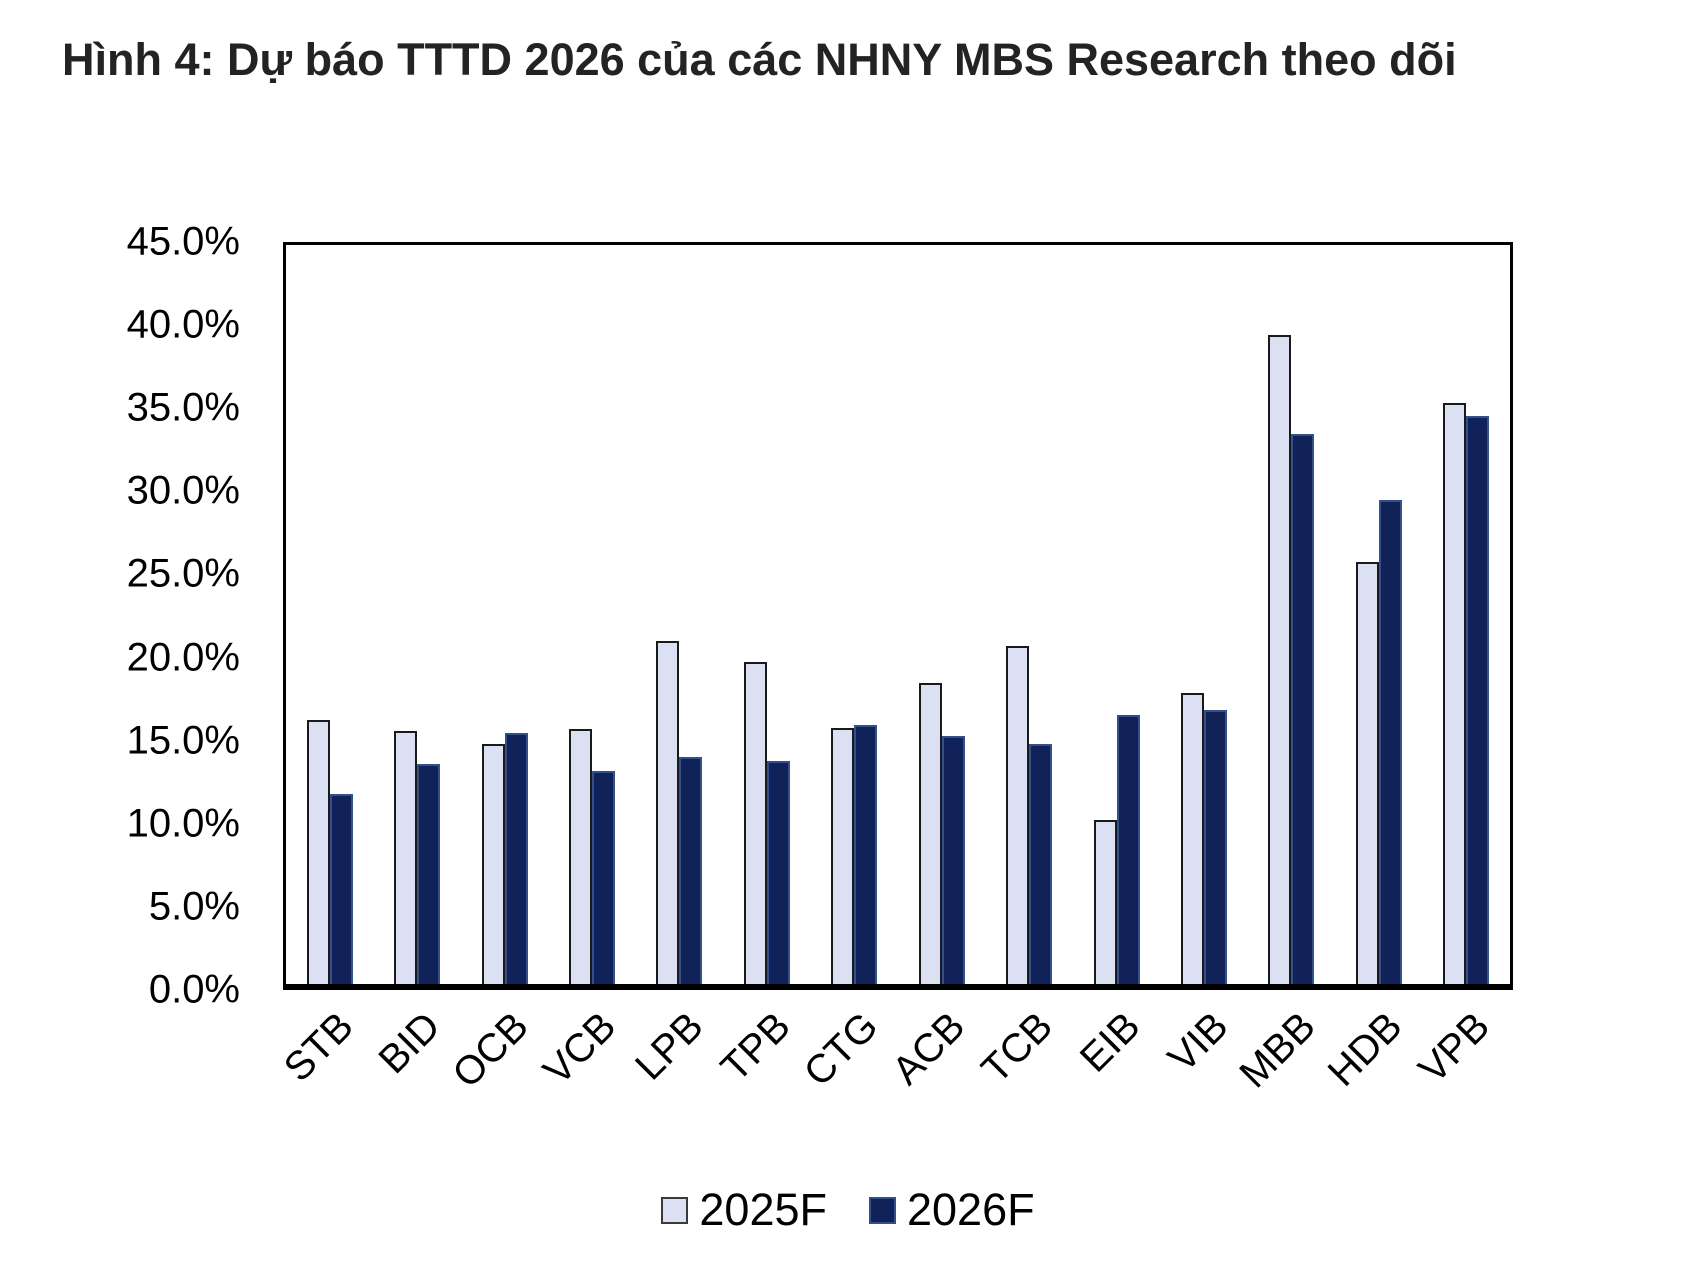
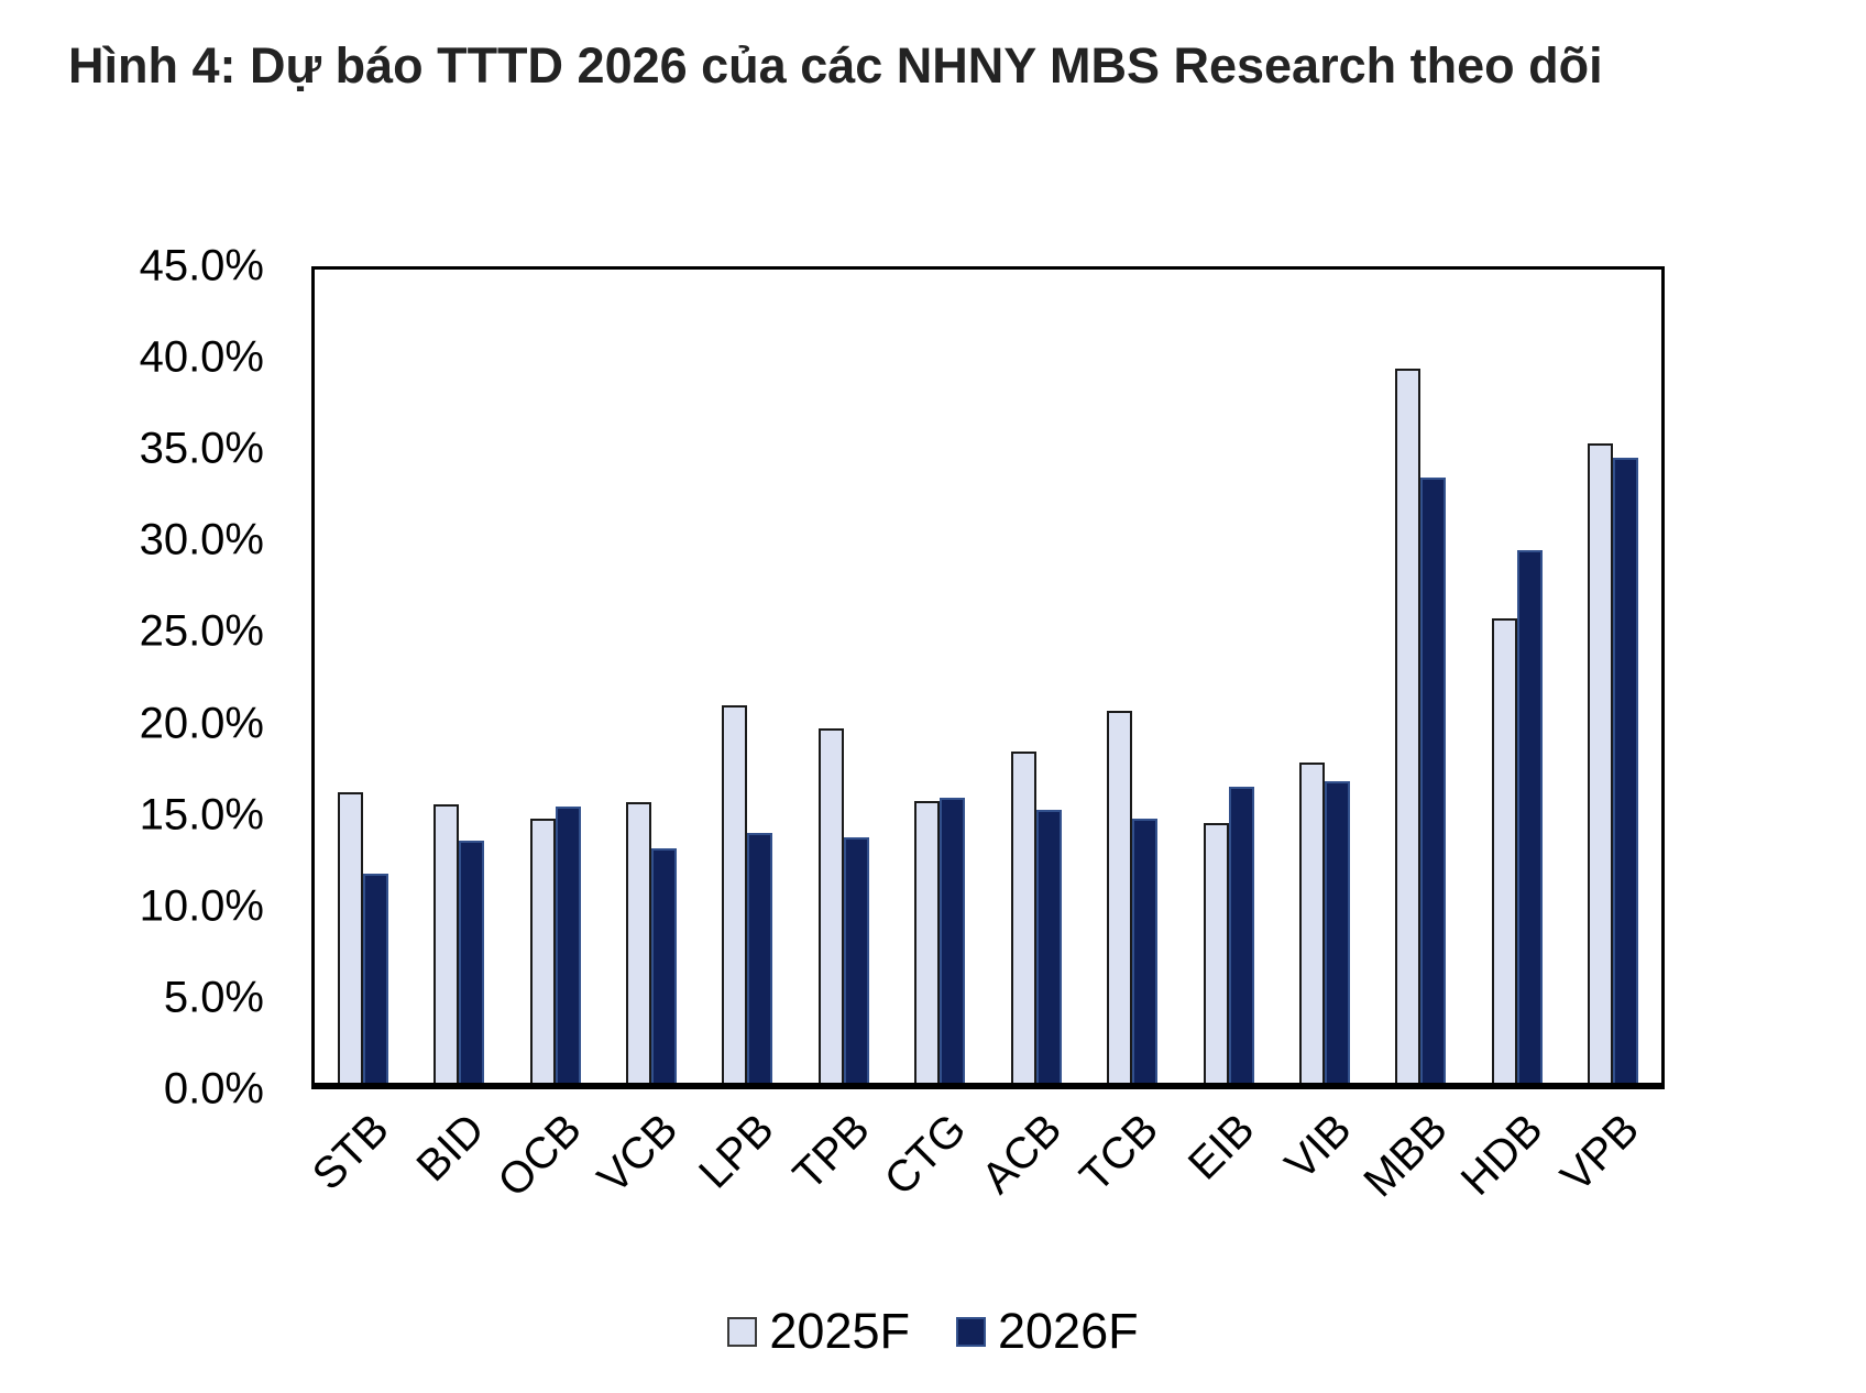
2025F/EIB: 10.0% -> 14.4%
